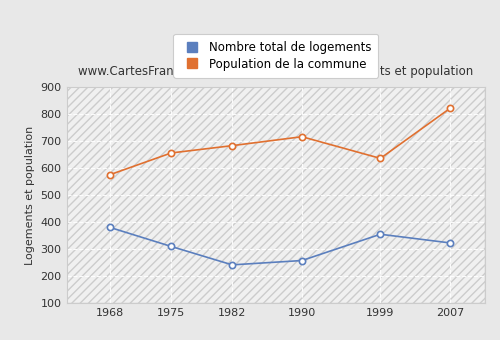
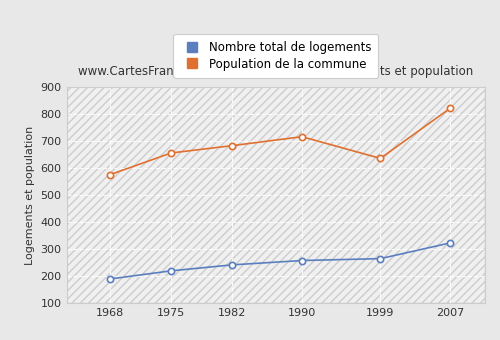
Nombre total de logements/1968: 380 -> 190
Nombre total de logements/1975: 310 -> 220
Nombre total de logements/1999: 355 -> 265
